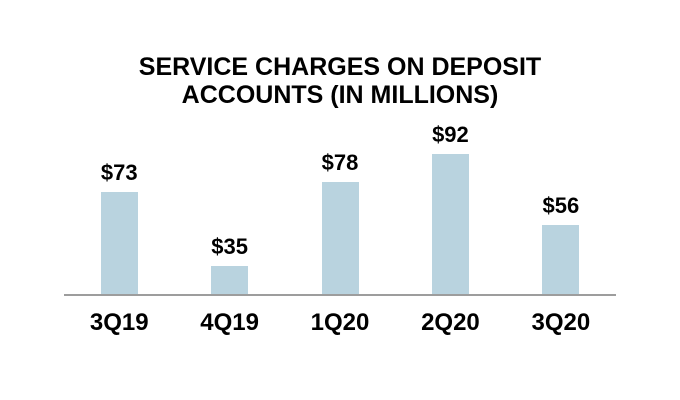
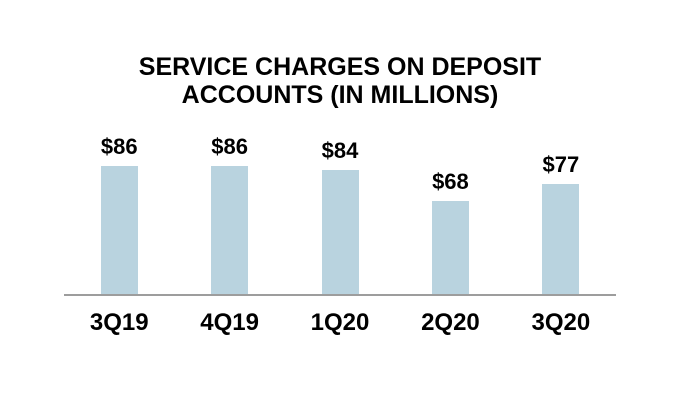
3Q19: $73 -> $86
4Q19: $35 -> $86
1Q20: $78 -> $84
2Q20: $92 -> $68
3Q20: $56 -> $77
